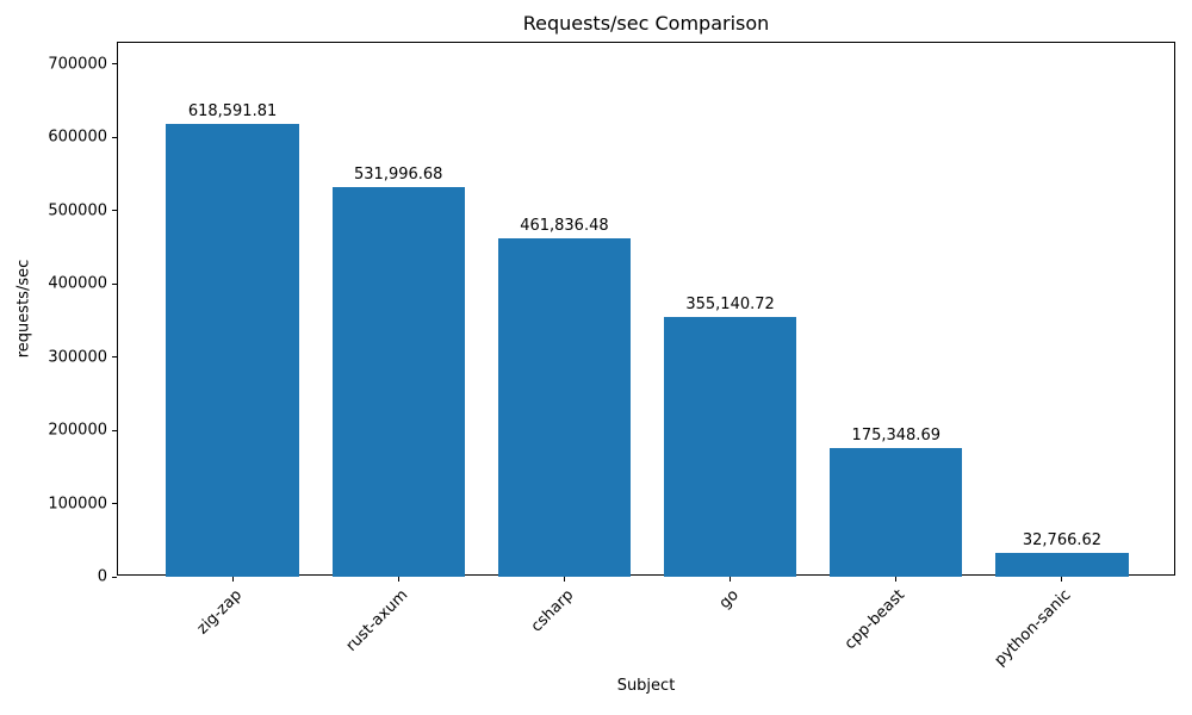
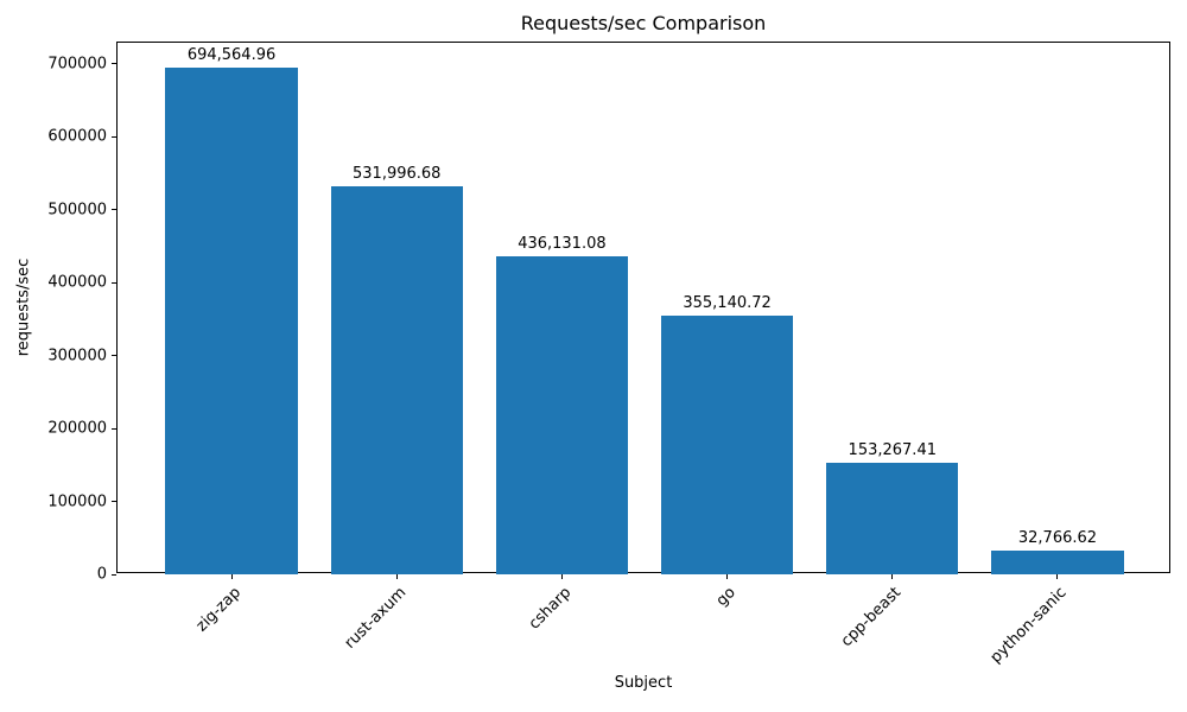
zig-zap: 618,591.81 -> 694,564.96
csharp: 461,836.48 -> 436,131.08
cpp-beast: 175,348.69 -> 153,267.41
